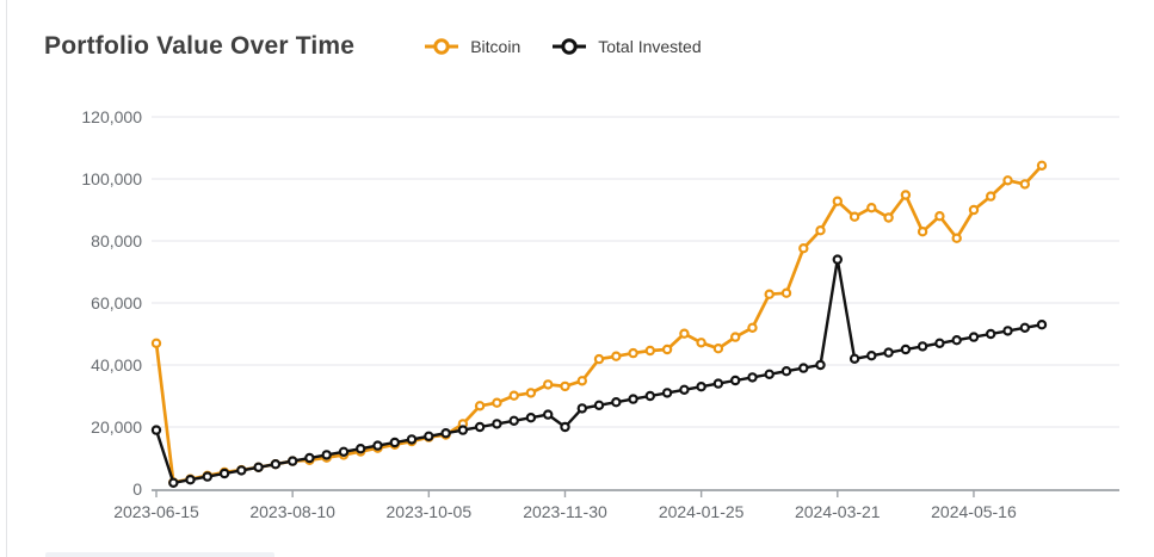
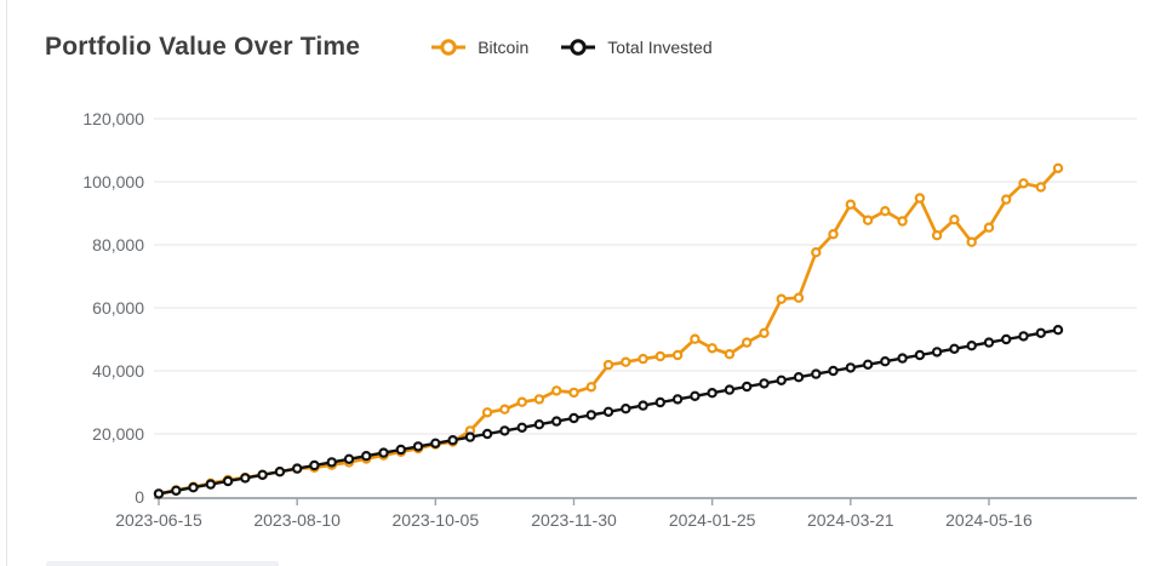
Bitcoin/2023-06-15: 47000 -> 1000
Total Invested/2023-06-15: 19000 -> 1000
Total Invested/2023-11-30: 20000 -> 25000
Total Invested/2024-03-21: 74000 -> 41000
Bitcoin/2024-05-16: 90000 -> 86000
